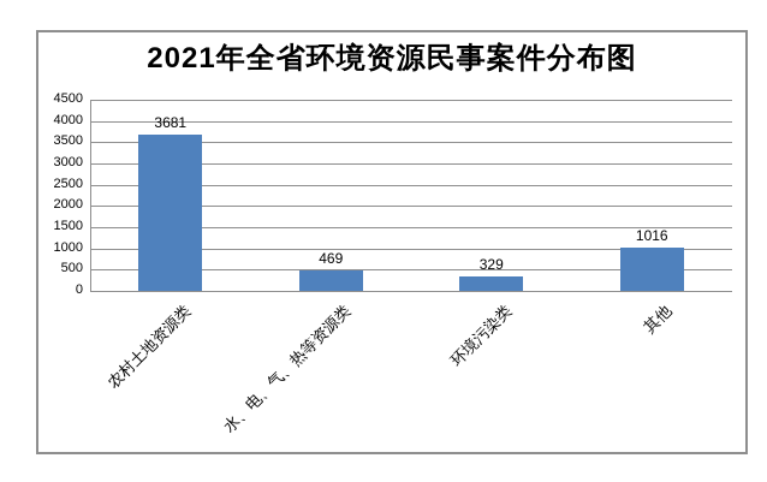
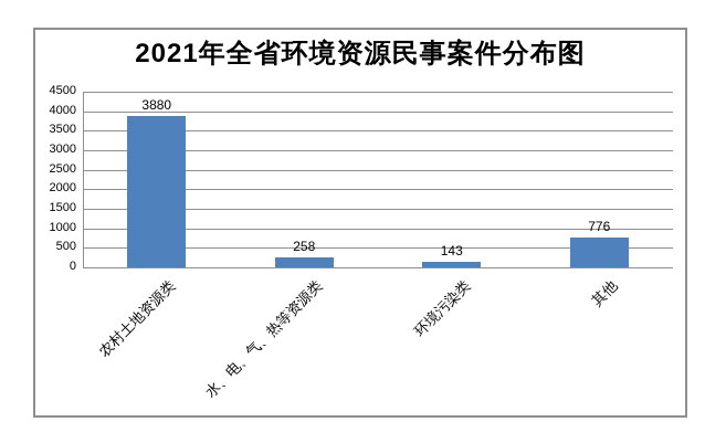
农村土地资源类: 3681 -> 3880
水、电、气、热等资源类: 469 -> 258
环境污染类: 329 -> 143
其他: 1016 -> 776
